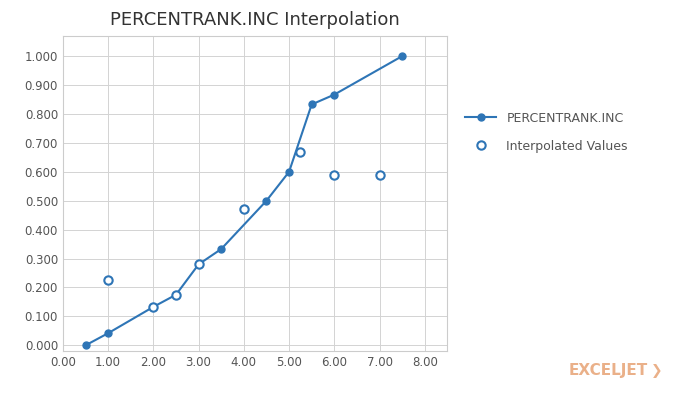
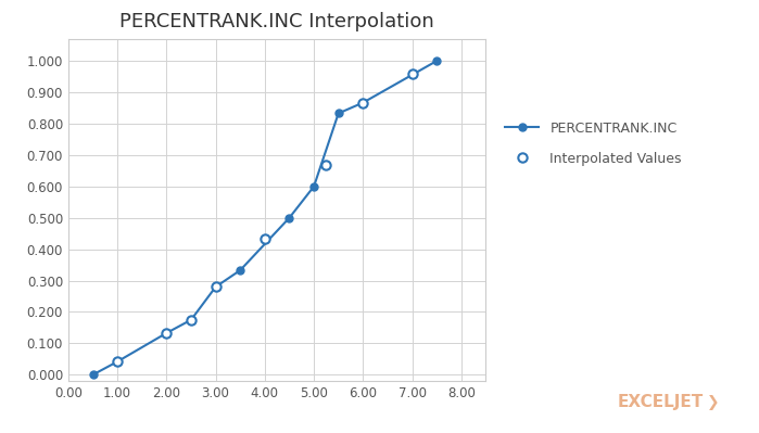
Interpolated Values/1.00: 0.225 -> 0.042
Interpolated Values/4.00: 0.470 -> 0.433
Interpolated Values/6.00: 0.590 -> 0.867
Interpolated Values/7.00: 0.590 -> 0.958
